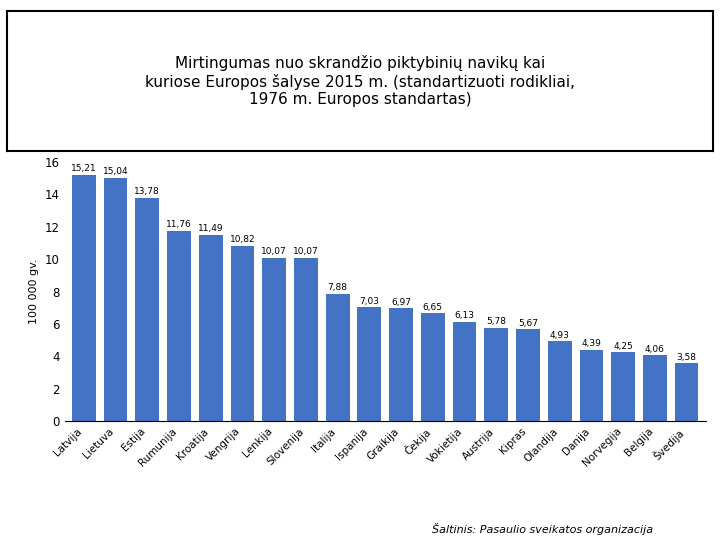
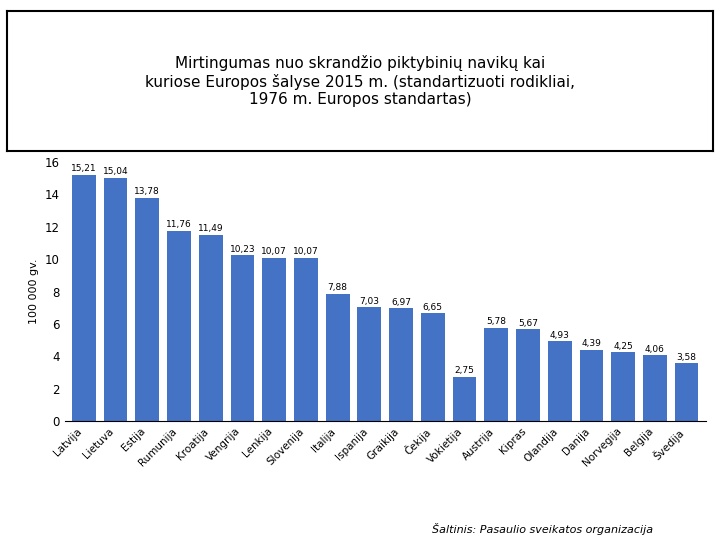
Vengrija: 10,82 -> 10,23
Vokietija: 6,13 -> 2,75
